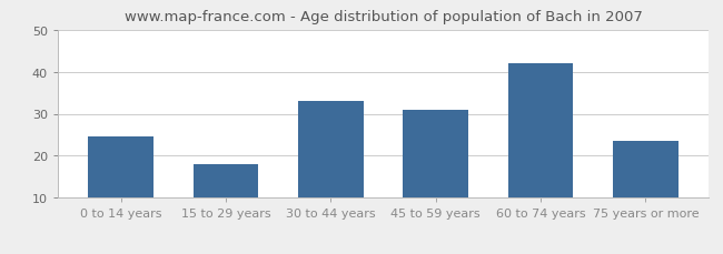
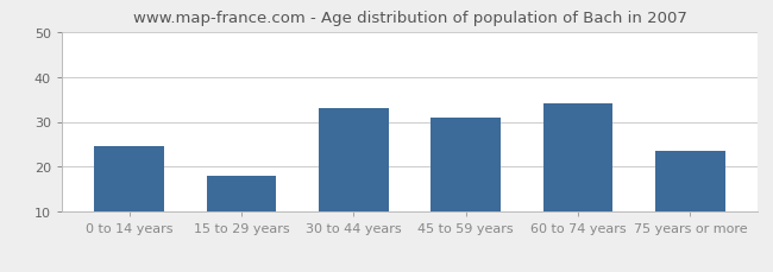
60 to 74 years: 42.0 -> 34.0
